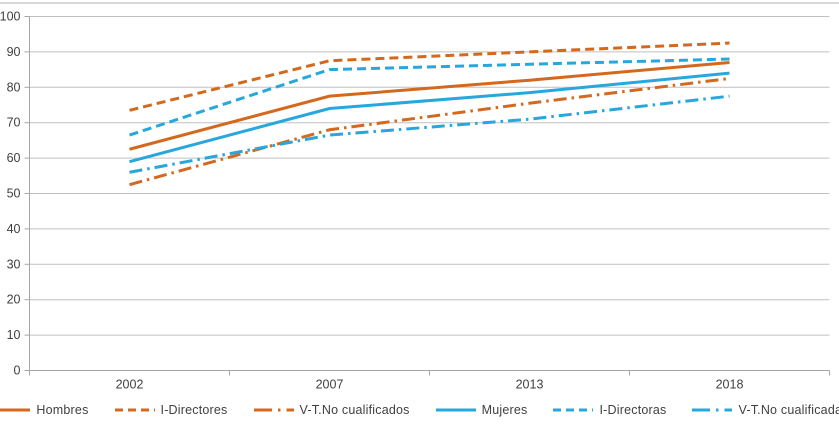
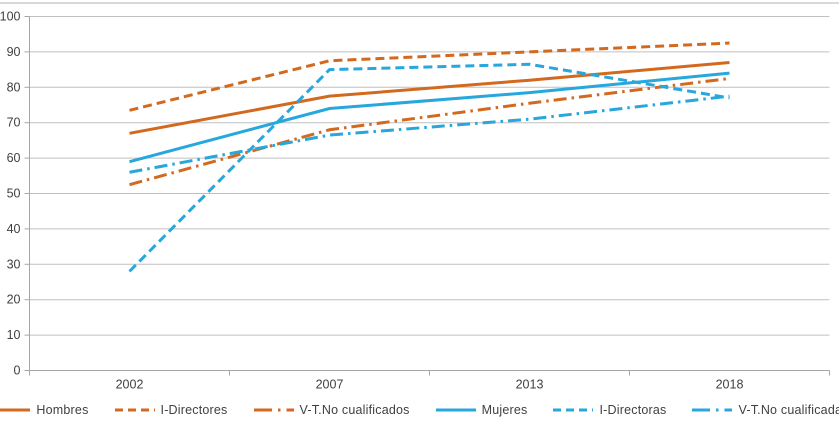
Hombres/2002: 62 -> 67
I-Directoras/2002: 66 -> 28
I-Directoras/2018: 88 -> 77
